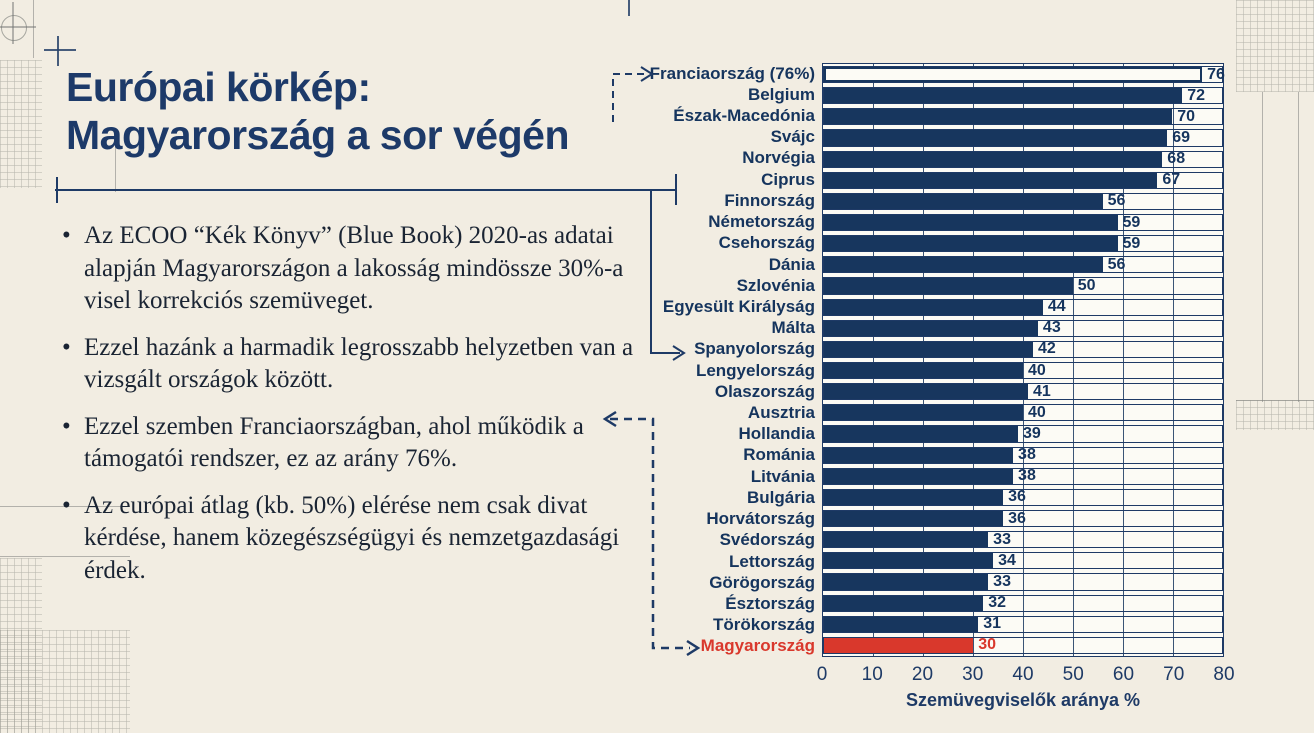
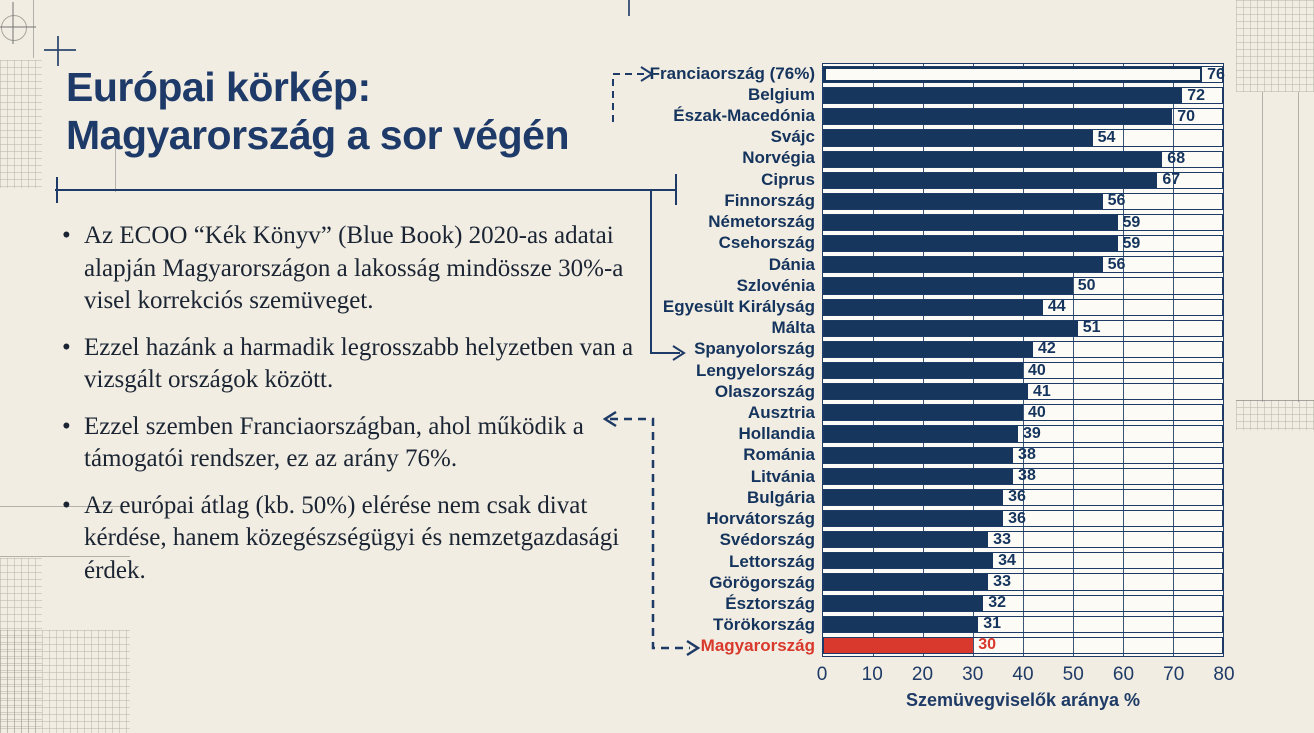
Svájc: 69 -> 54
Málta: 43 -> 51
